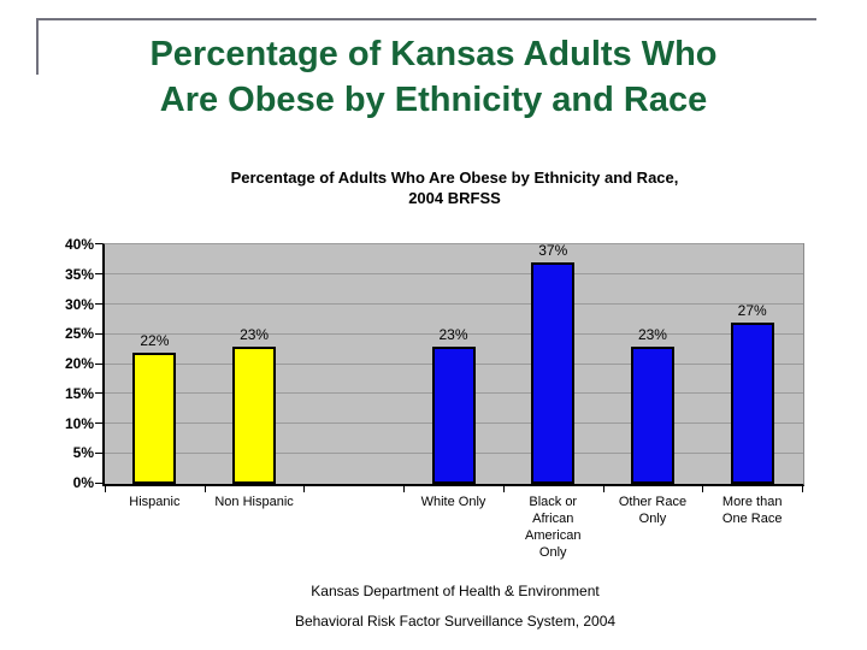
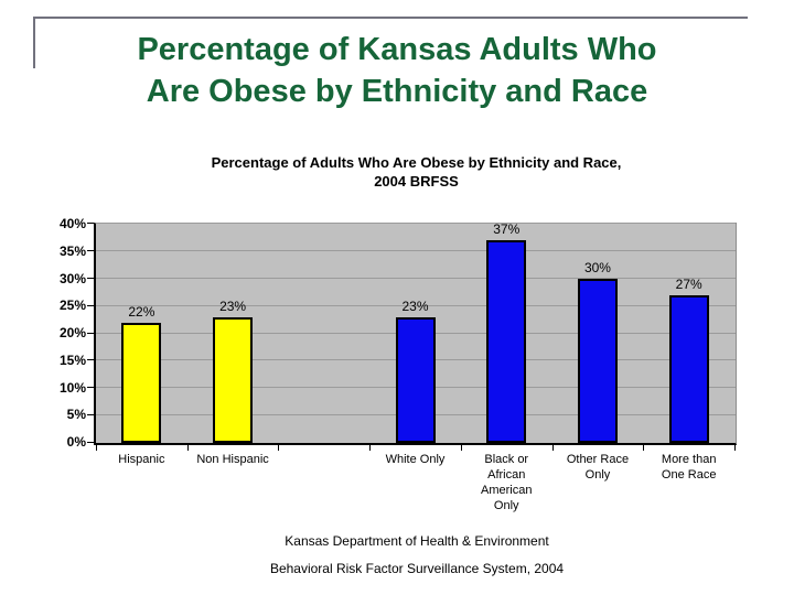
Other Race Only: 23% -> 30%
